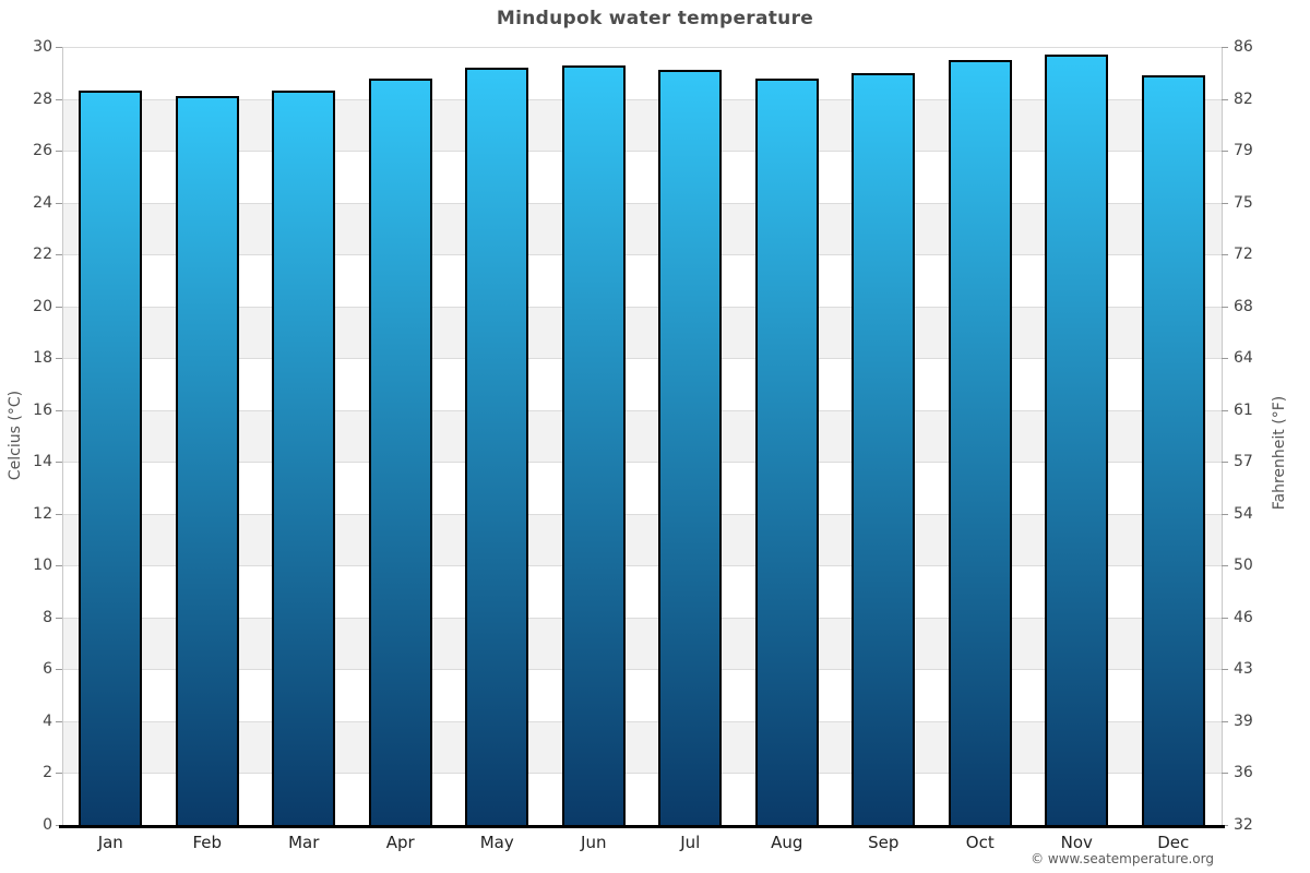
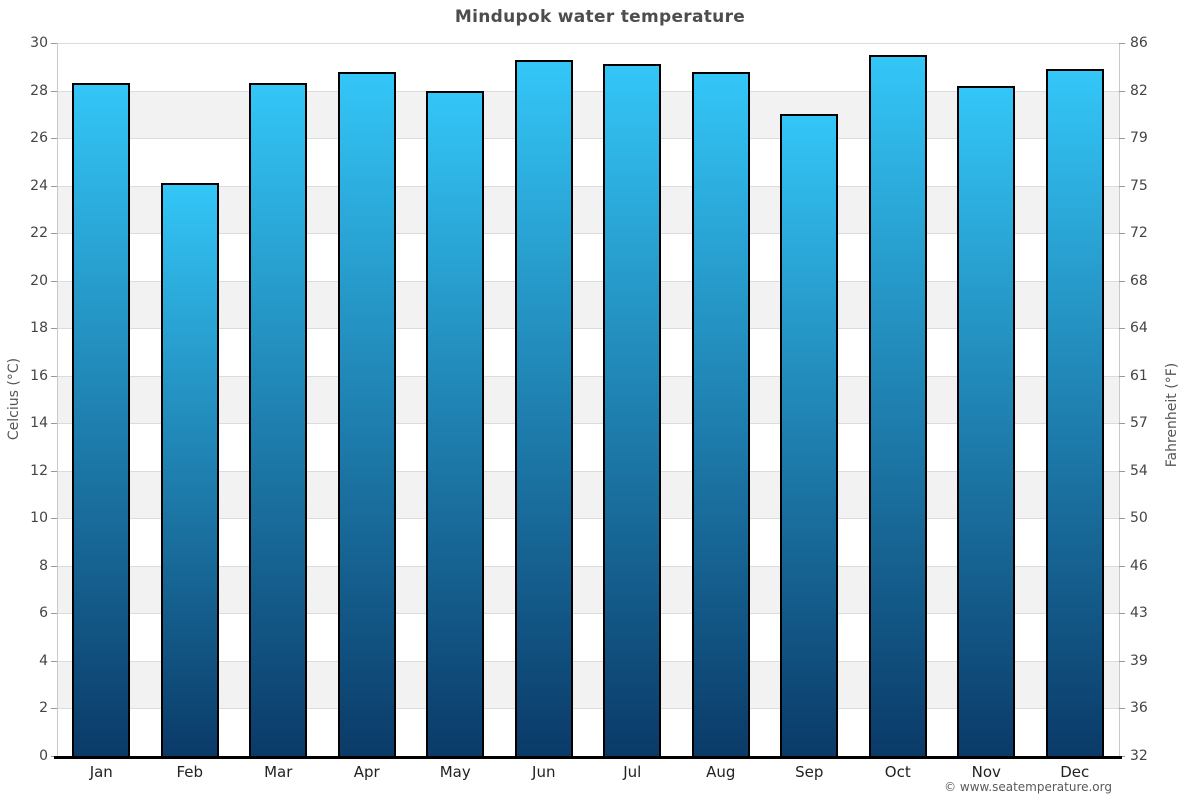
Feb: 28.1 -> 24.1
May: 29.2 -> 28.0
Sep: 29.0 -> 27.0
Nov: 29.7 -> 28.2
